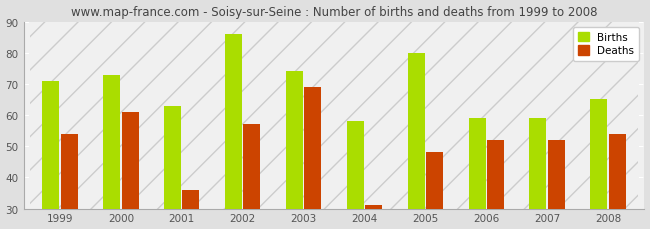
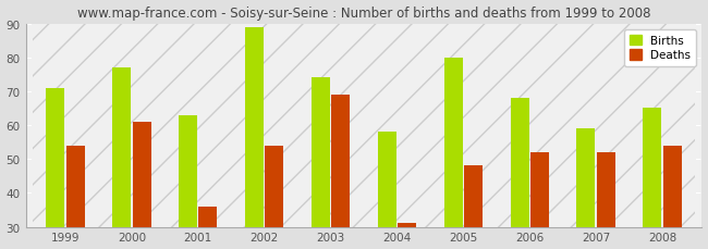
Births/2000: 73 -> 77
Births/2002: 86 -> 89
Deaths/2002: 57 -> 54
Births/2006: 59 -> 68
